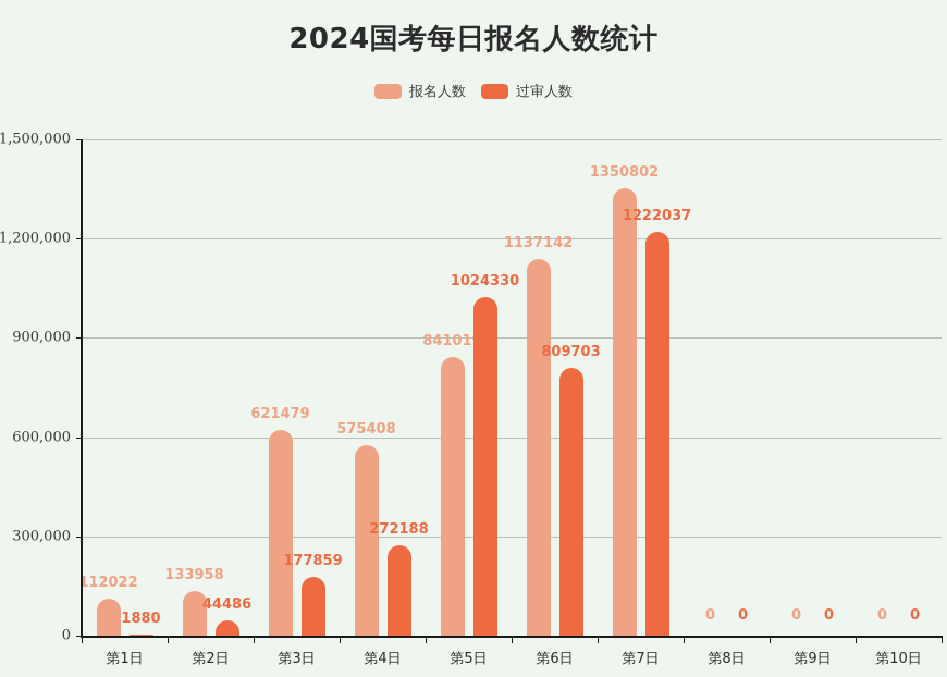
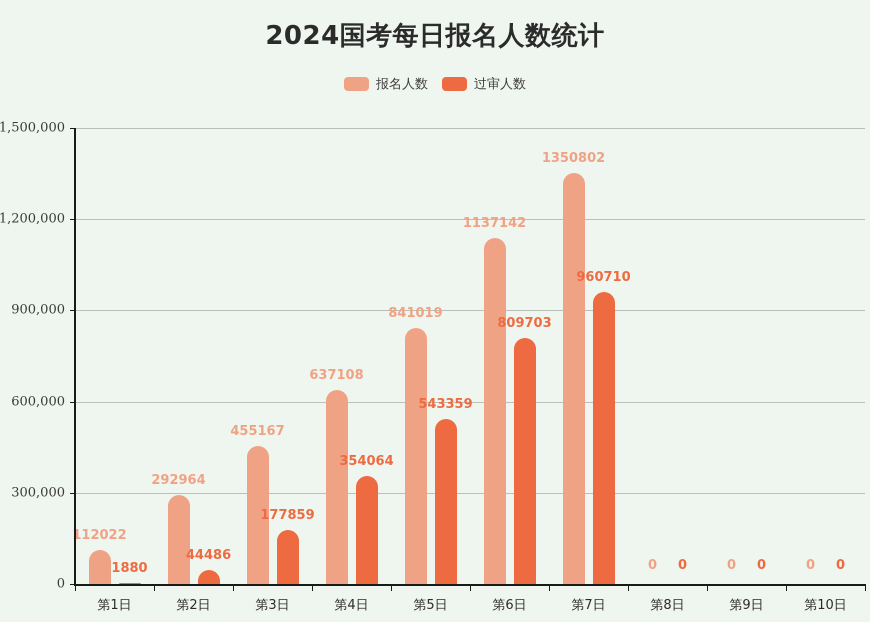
报名人数/第2日: 133958 -> 292964
报名人数/第3日: 621479 -> 455167
报名人数/第4日: 575408 -> 637108
过审人数/第4日: 272188 -> 354064
过审人数/第5日: 1024330 -> 543359
过审人数/第7日: 1222037 -> 960710
